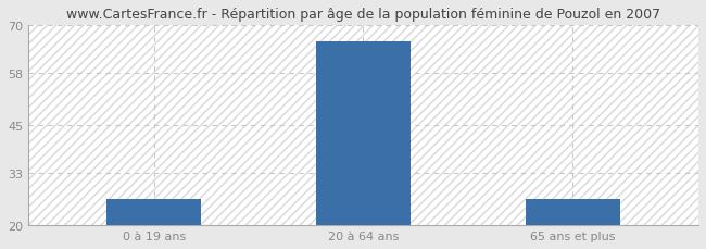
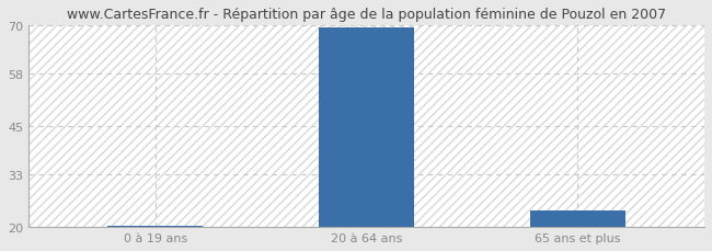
0 à 19 ans: 26.5 -> 20.3
20 à 64 ans: 66.0 -> 69.5
65 ans et plus: 26.5 -> 24.2
